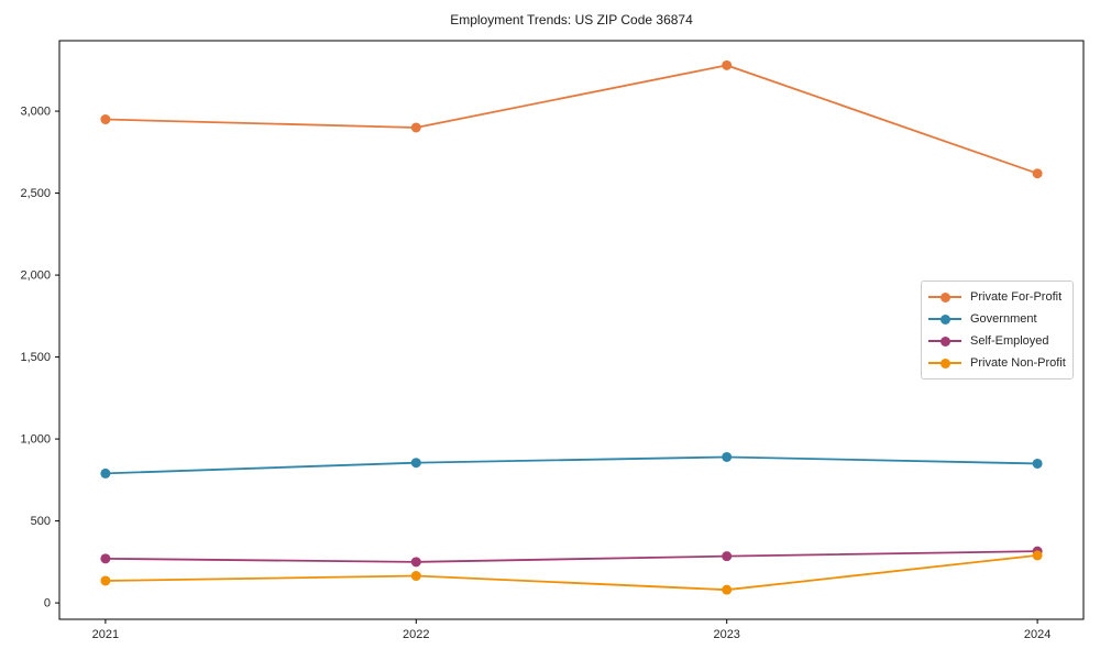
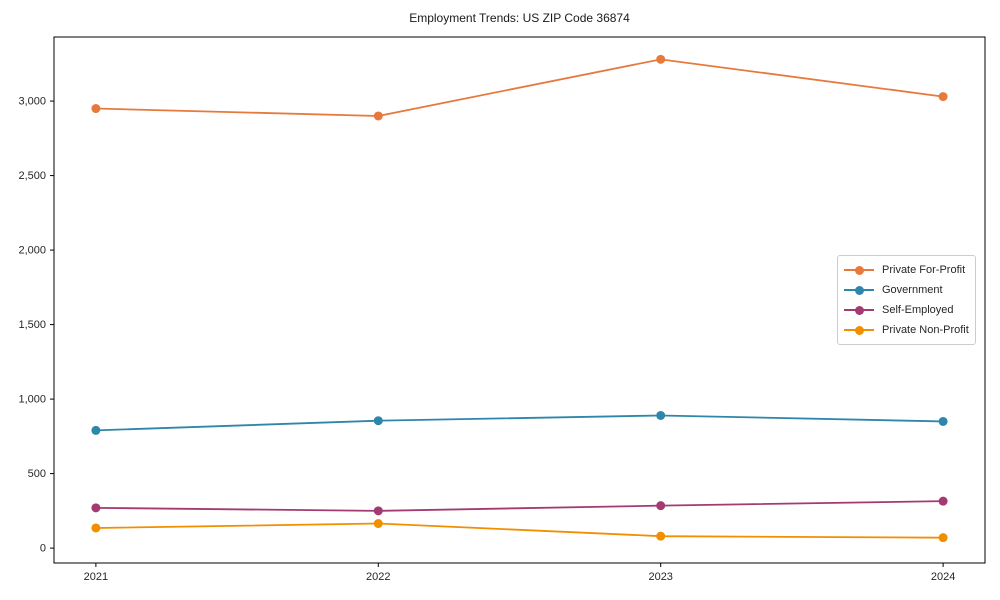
Private For-Profit/2024: 2620 -> 3030
Private Non-Profit/2024: 290 -> 70
